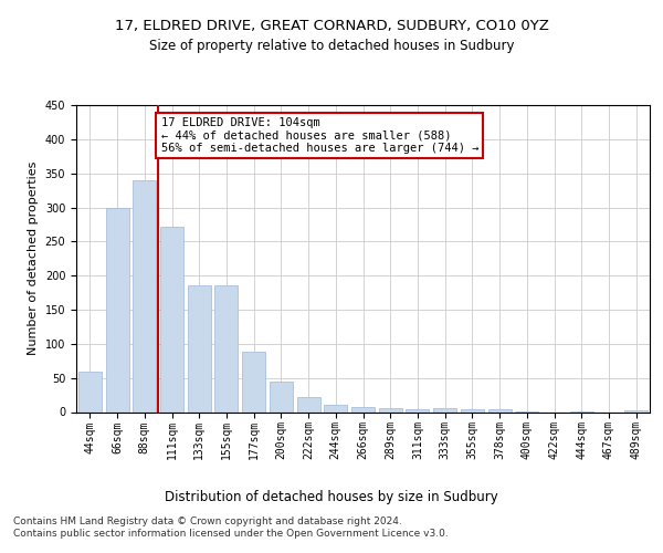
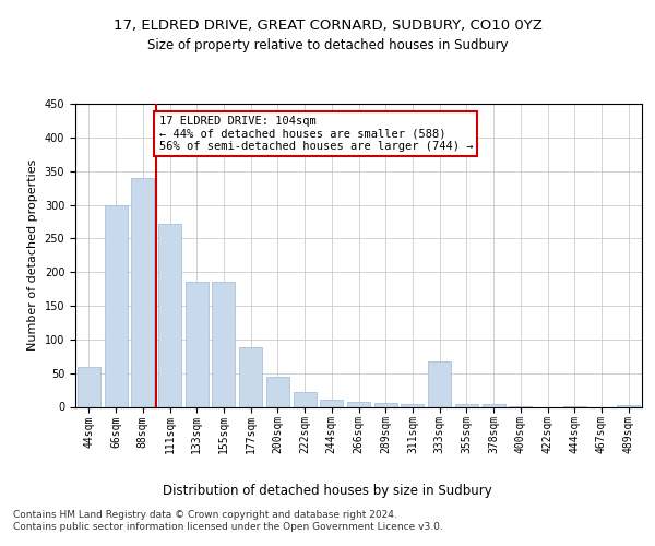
333sqm: 5 -> 68
